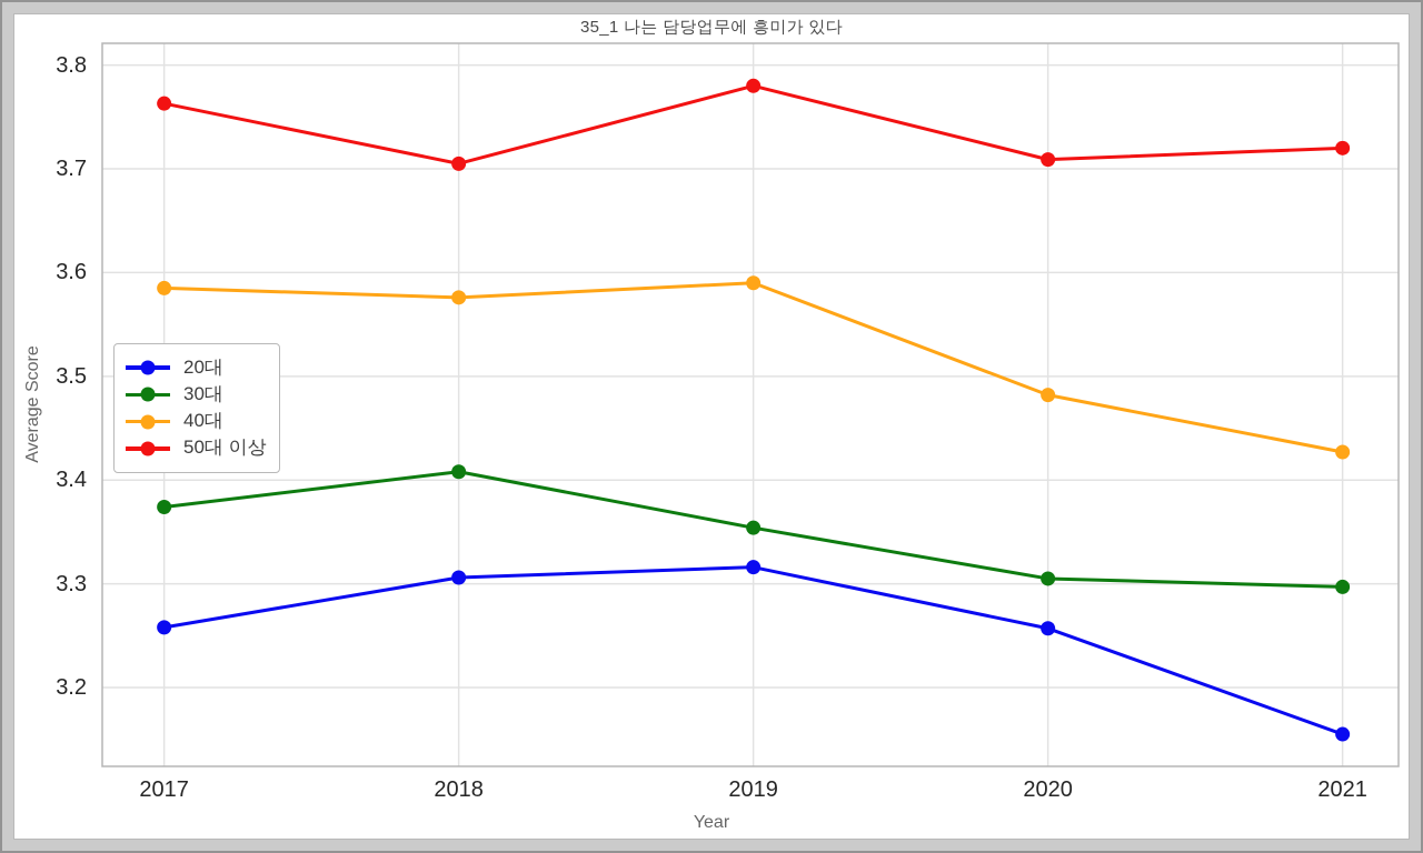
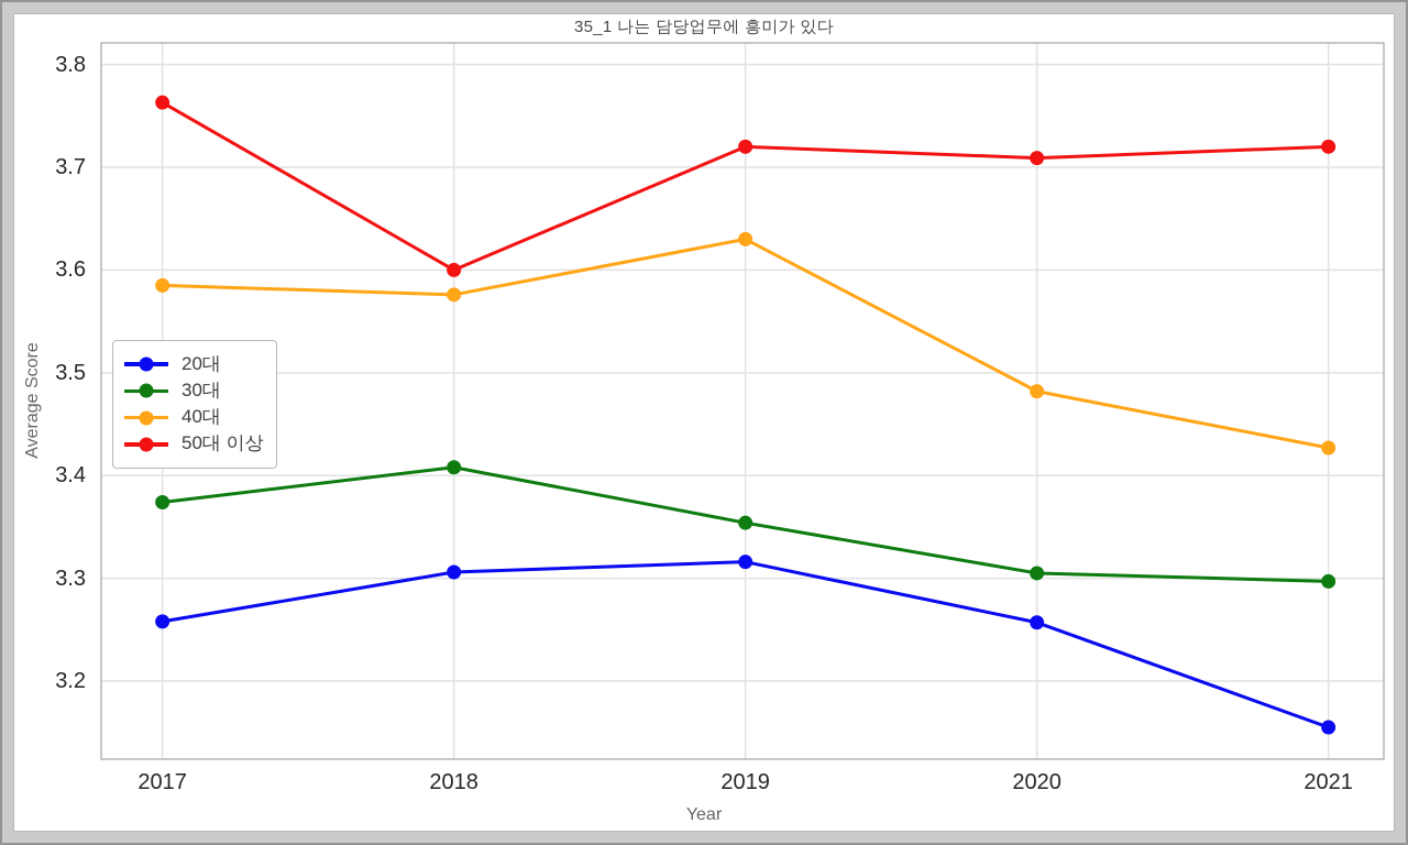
50대 이상/2018: 3.71 -> 3.60
40대/2019: 3.59 -> 3.63
50대 이상/2019: 3.78 -> 3.72
